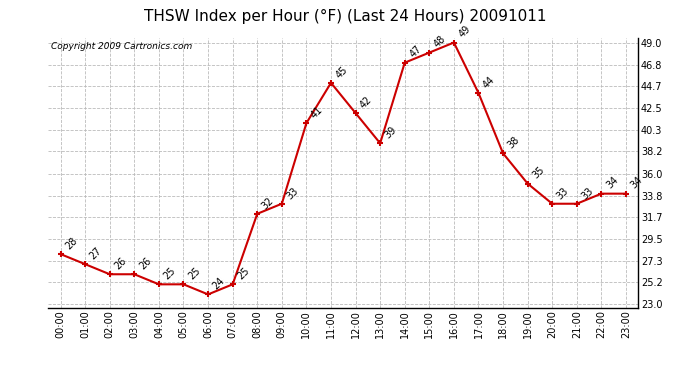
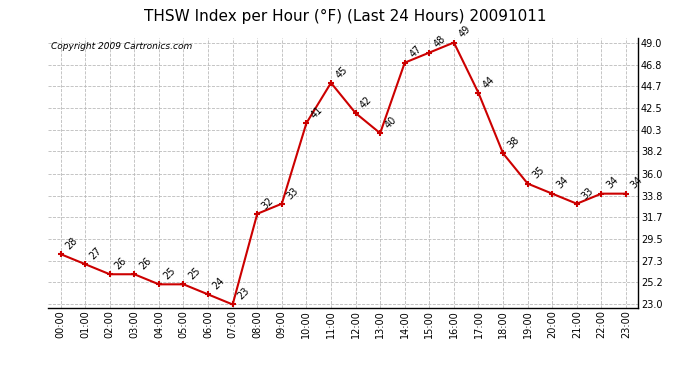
07:00: 25 -> 23
13:00: 39 -> 40
20:00: 33 -> 34
